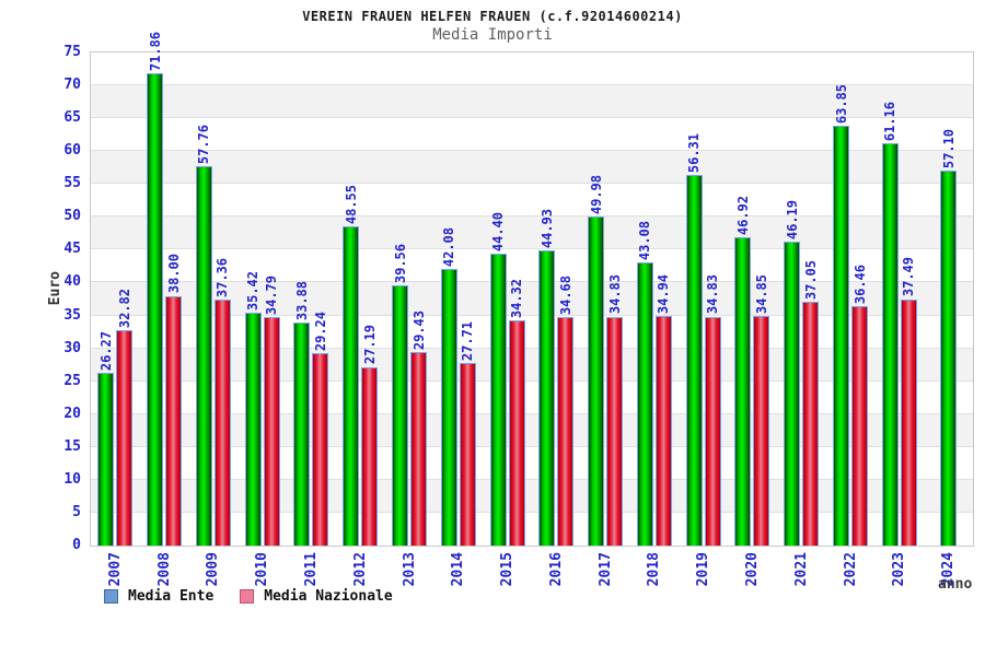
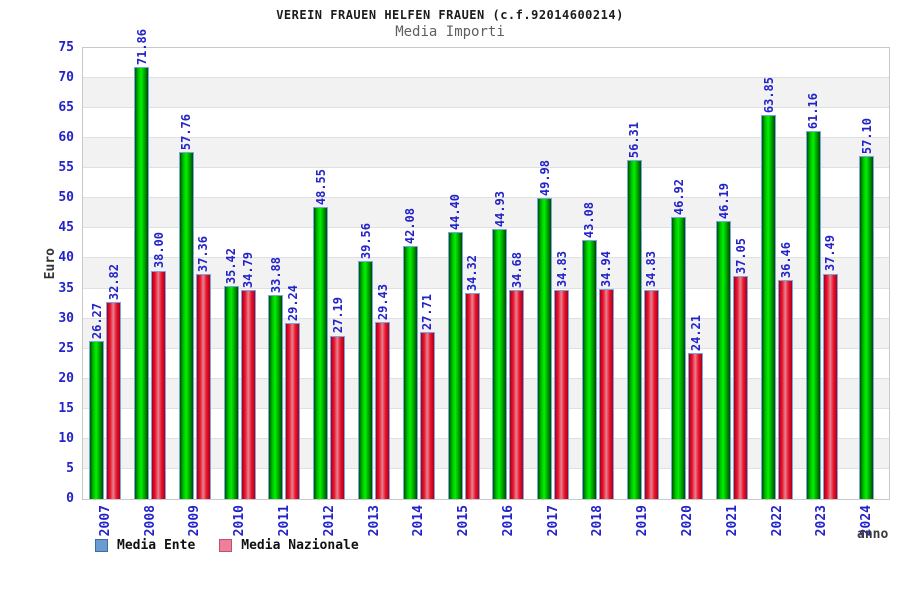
Media Nazionale/2020: 34.85 -> 24.21
